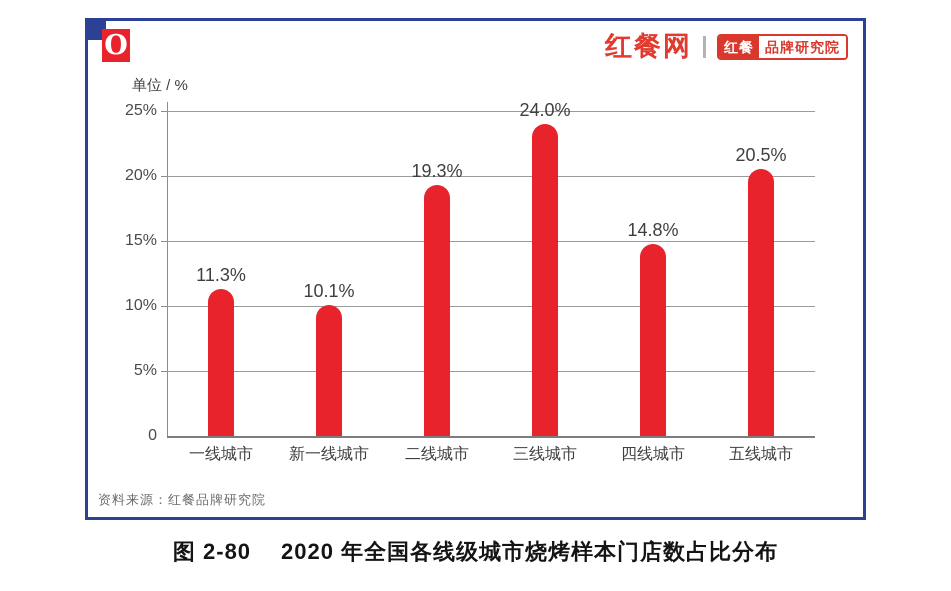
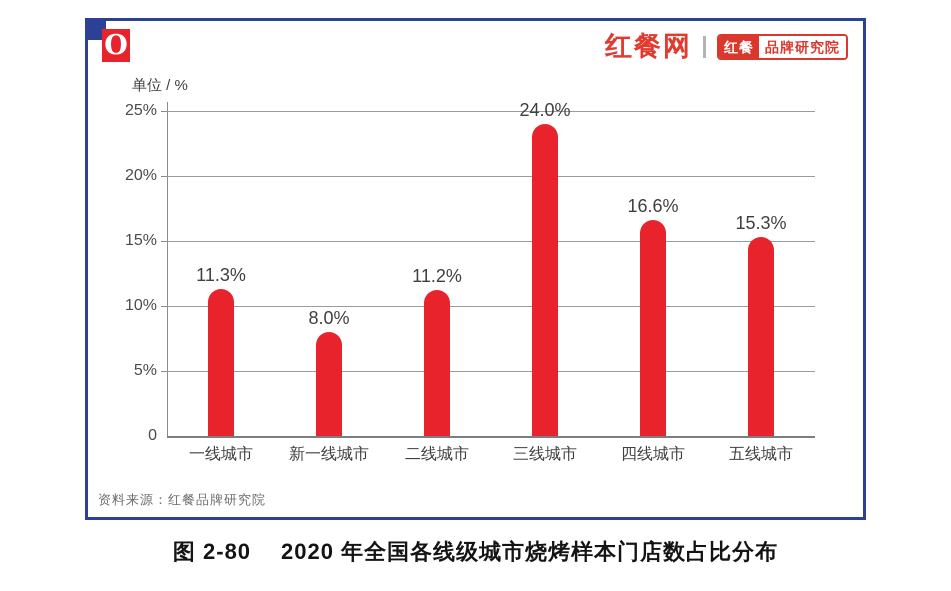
新一线城市: 10.1% -> 8.0%
二线城市: 19.3% -> 11.2%
四线城市: 14.8% -> 16.6%
五线城市: 20.5% -> 15.3%
